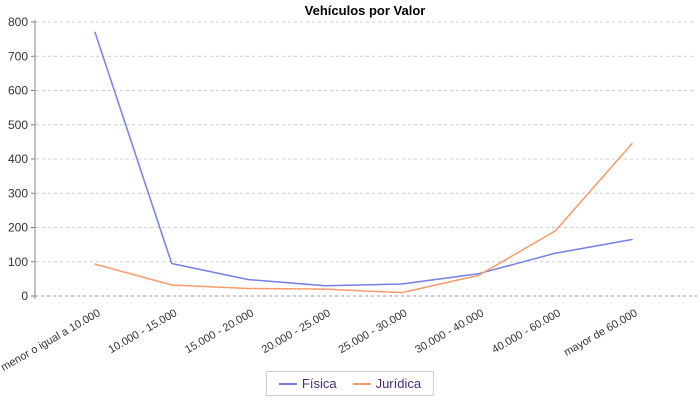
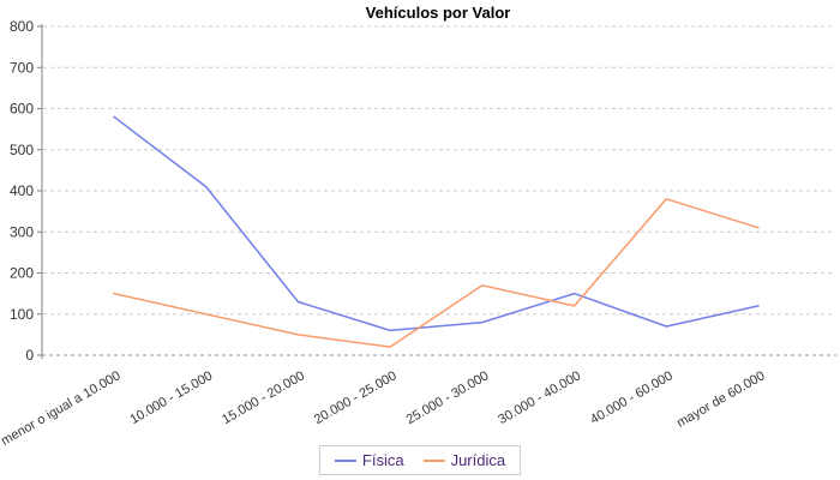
Física/menor o igual a 10.000: 770 -> 580
Jurídica/menor o igual a 10.000: 90 -> 150
Física/10.000 - 15.000: 100 -> 410
Jurídica/10.000 - 15.000: 30 -> 100
Física/15.000 - 20.000: 50 -> 130
Jurídica/15.000 - 20.000: 20 -> 50
Física/20.000 - 25.000: 30 -> 60
Física/25.000 - 30.000: 40 -> 80
Jurídica/25.000 - 30.000: 10 -> 170
Física/30.000 - 40.000: 60 -> 150
Jurídica/30.000 - 40.000: 60 -> 120
Física/40.000 - 60.000: 120 -> 70
Jurídica/40.000 - 60.000: 190 -> 380
Física/mayor de 60.000: 160 -> 120
Jurídica/mayor de 60.000: 440 -> 310
